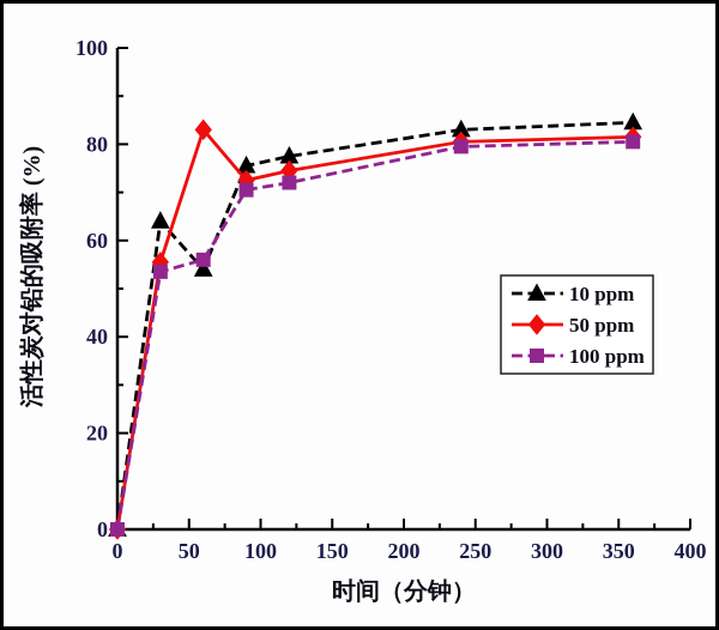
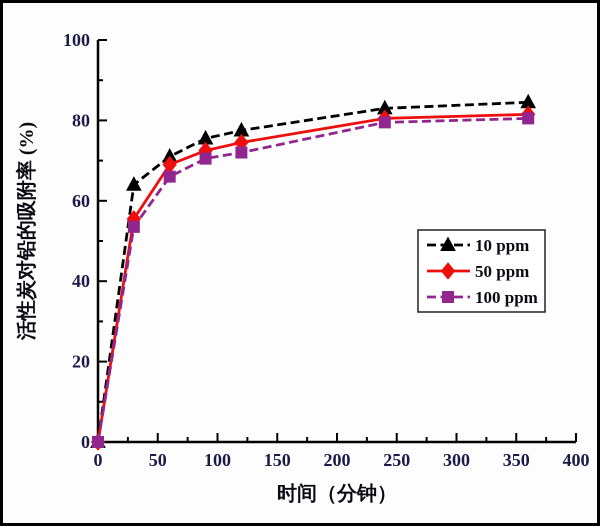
10 ppm/60: 54 -> 71
50 ppm/60: 83 -> 69
100 ppm/60: 56 -> 66
